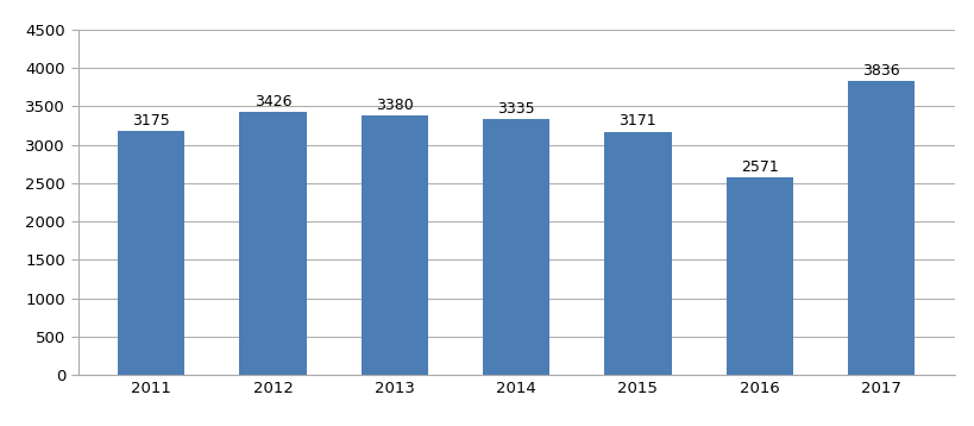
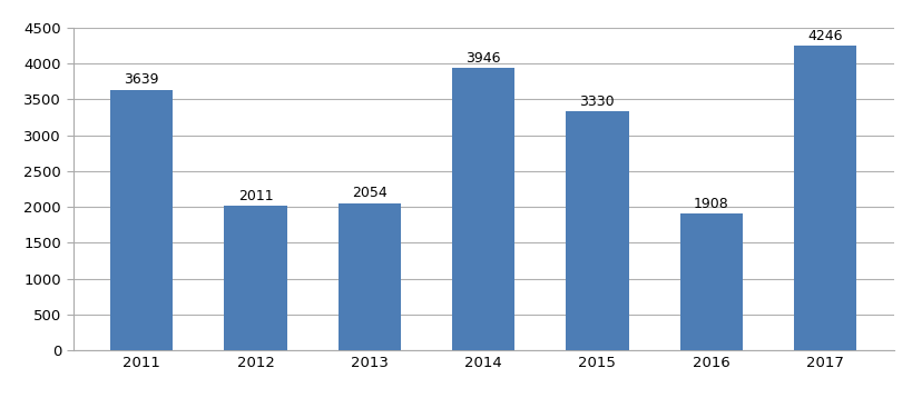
2011: 3175 -> 3639
2012: 3426 -> 2011
2013: 3380 -> 2054
2014: 3335 -> 3946
2015: 3171 -> 3330
2016: 2571 -> 1908
2017: 3836 -> 4246
